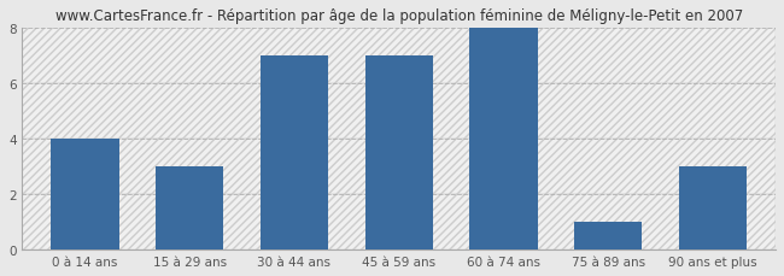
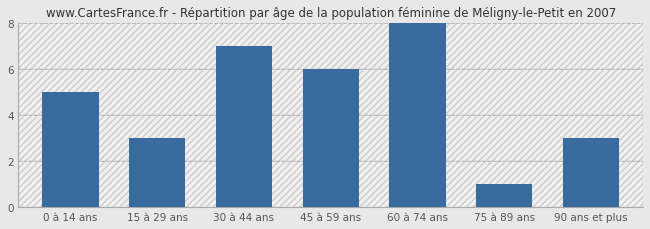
0 à 14 ans: 4 -> 5
45 à 59 ans: 7 -> 6
